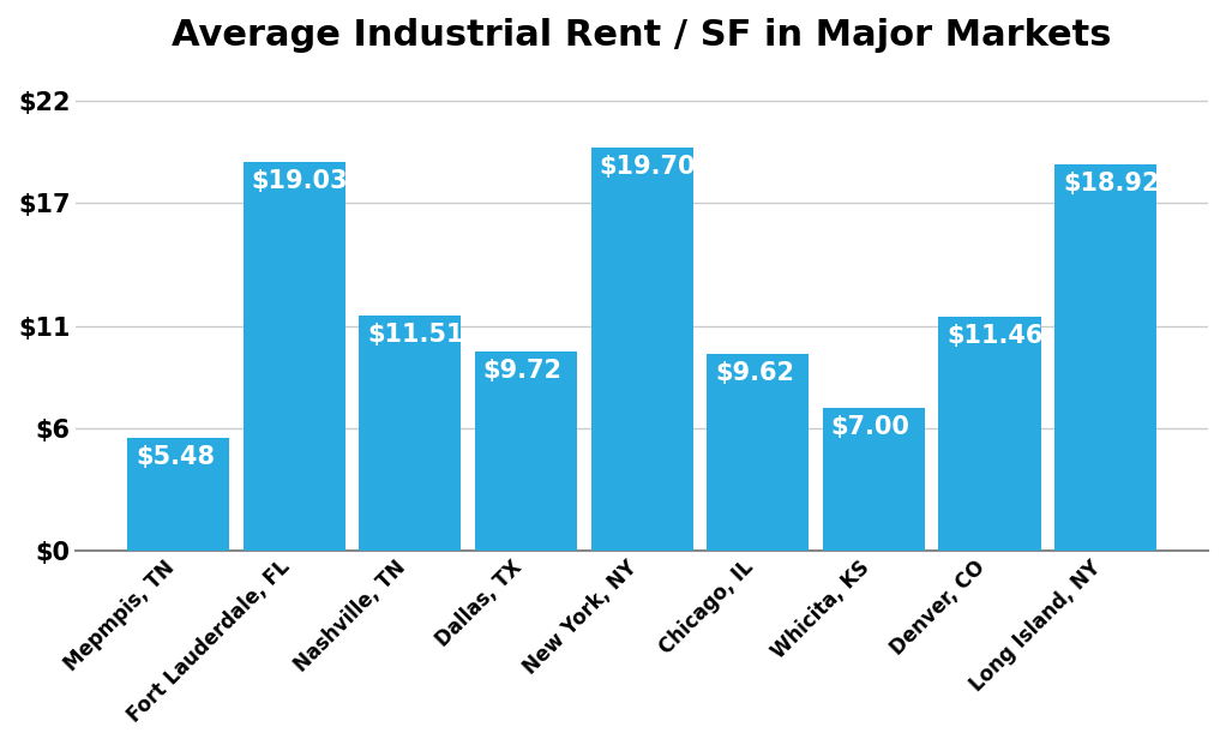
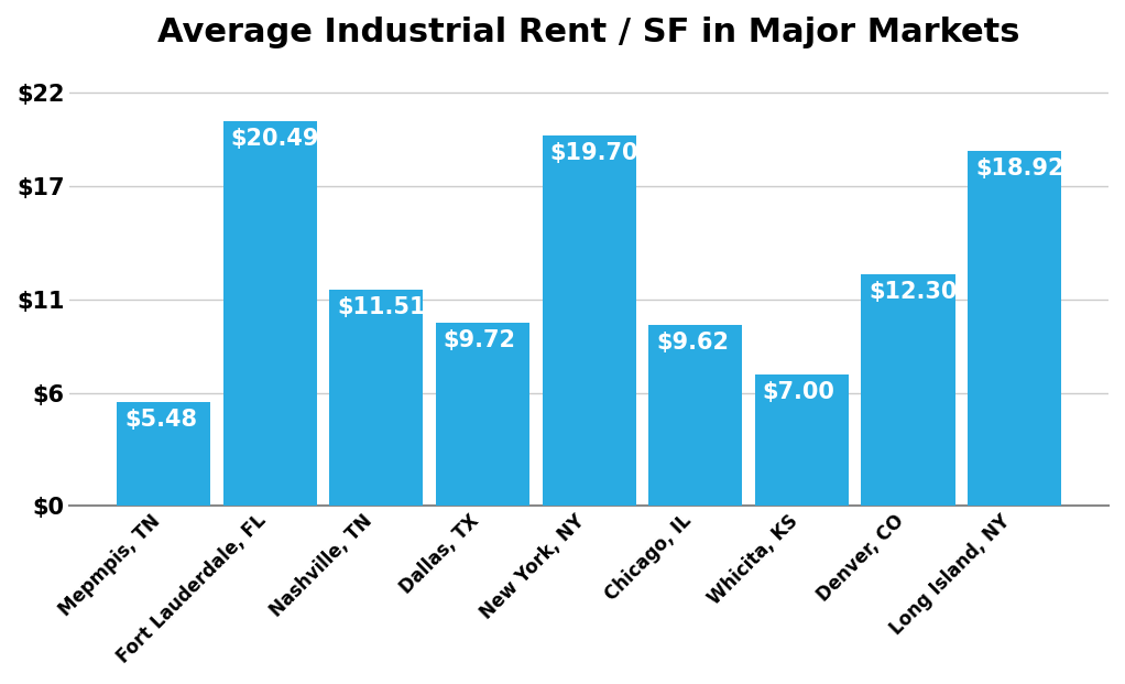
Fort Lauderdale, FL: $19.03 -> $20.49
Denver, CO: $11.46 -> $12.30
